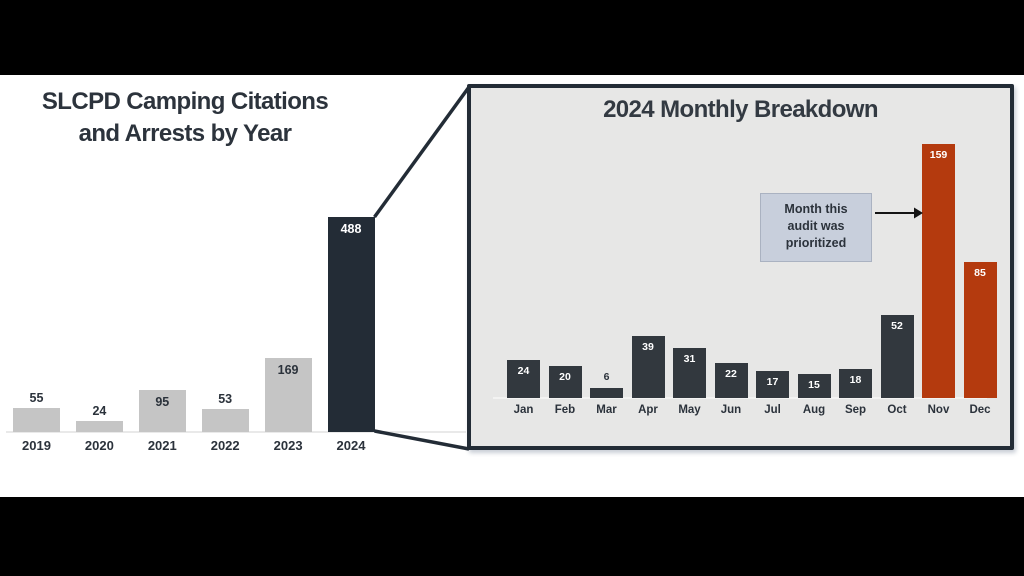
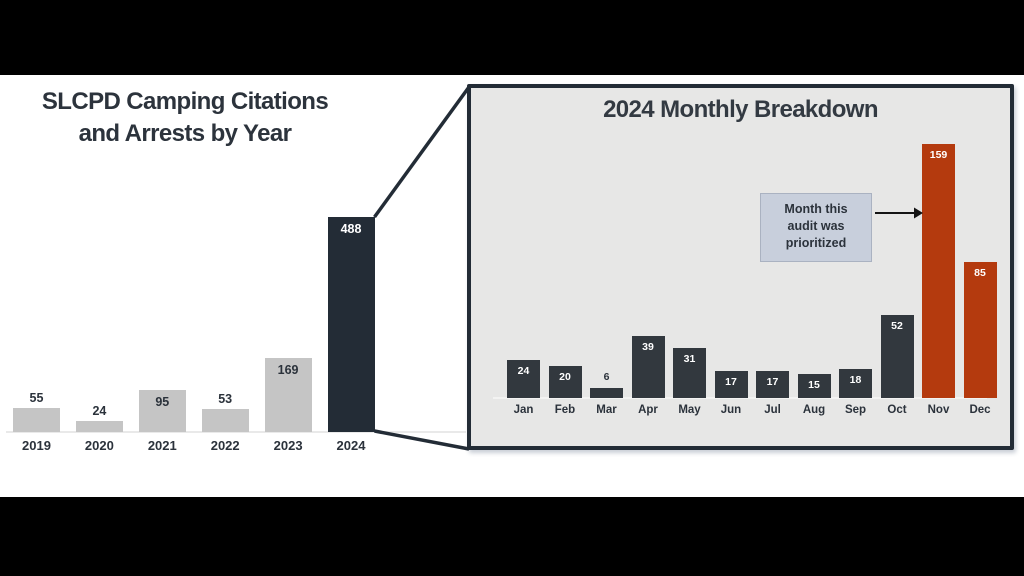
2024 Monthly Breakdown/Jun: 22 -> 17
